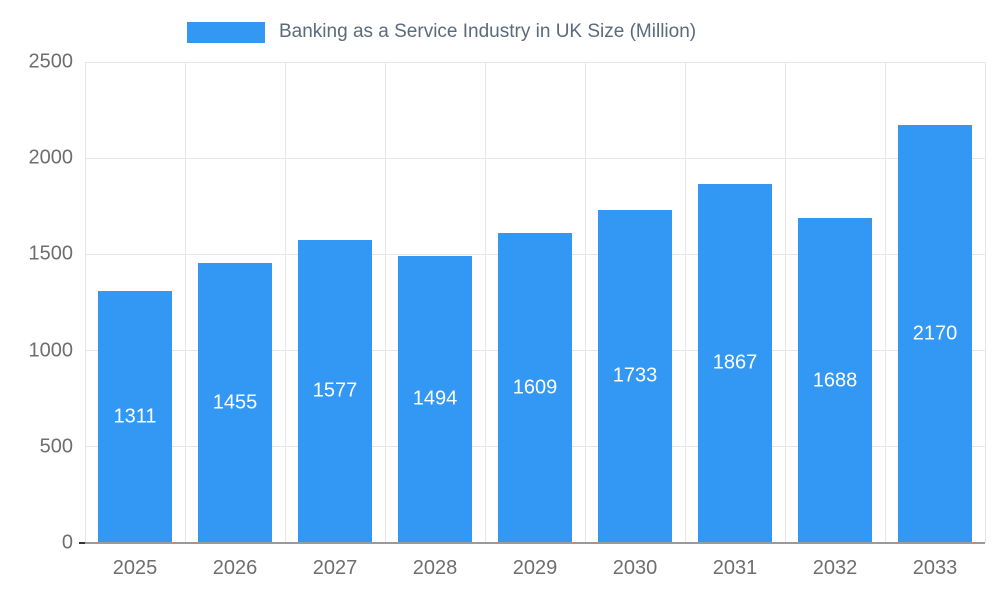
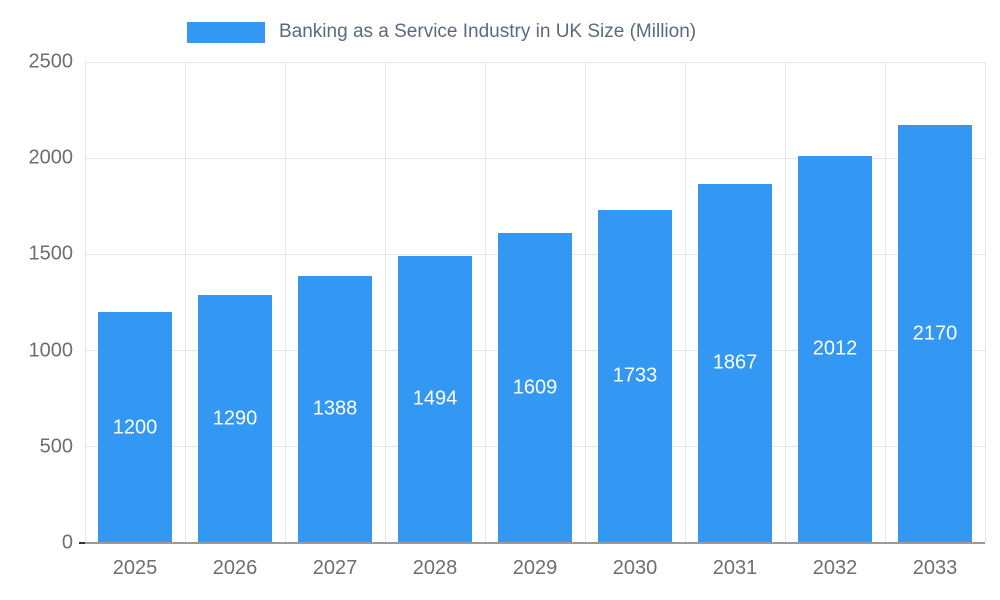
2025: 1311 -> 1200
2026: 1455 -> 1290
2027: 1577 -> 1388
2032: 1688 -> 2012
